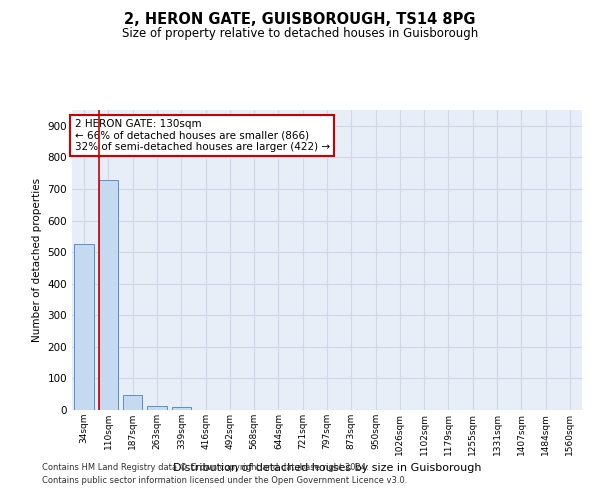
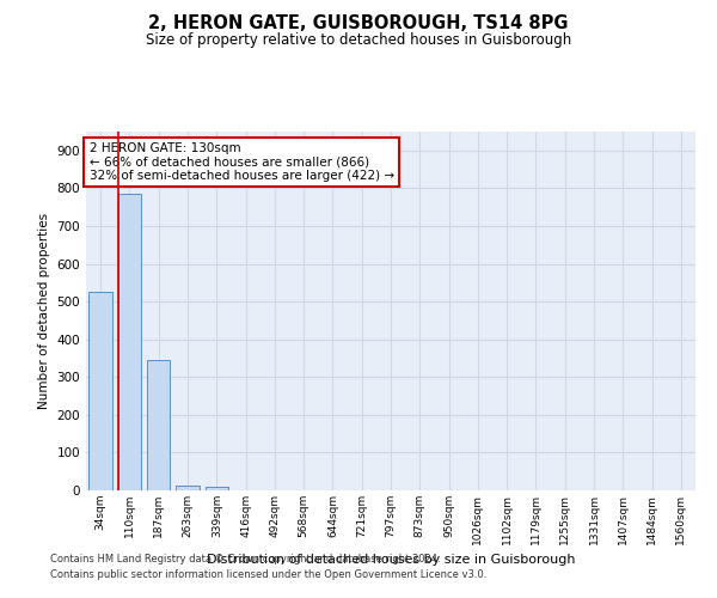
110sqm: 727 -> 785
187sqm: 47 -> 345
